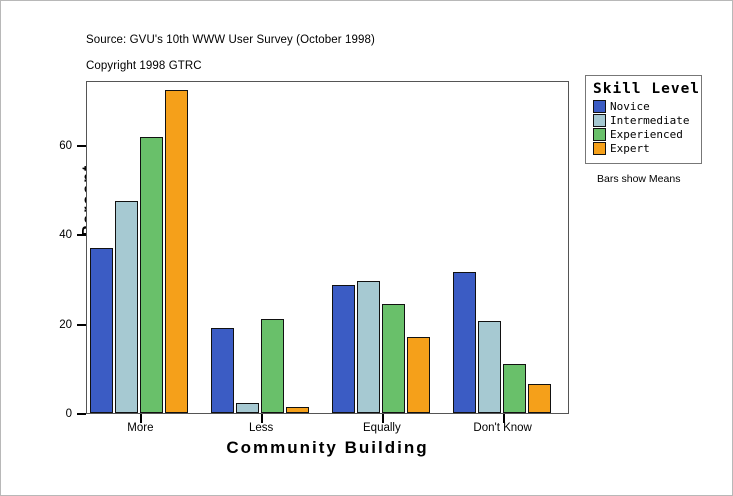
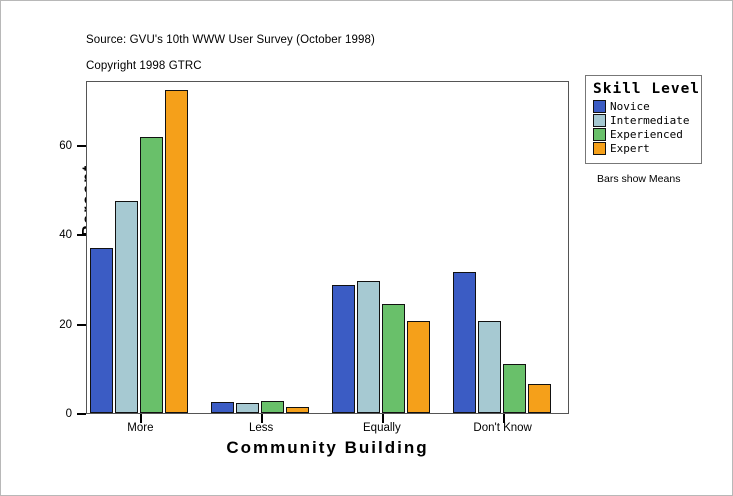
Novice/Less: 19 -> 2
Experienced/Less: 21 -> 3
Expert/Equally: 17 -> 20
